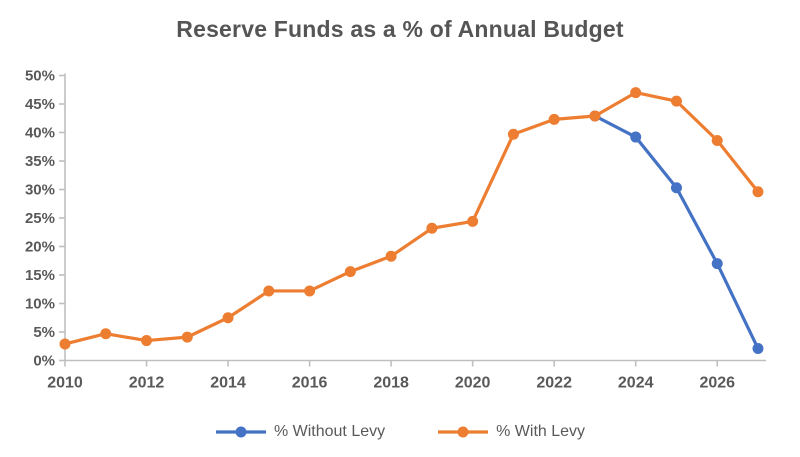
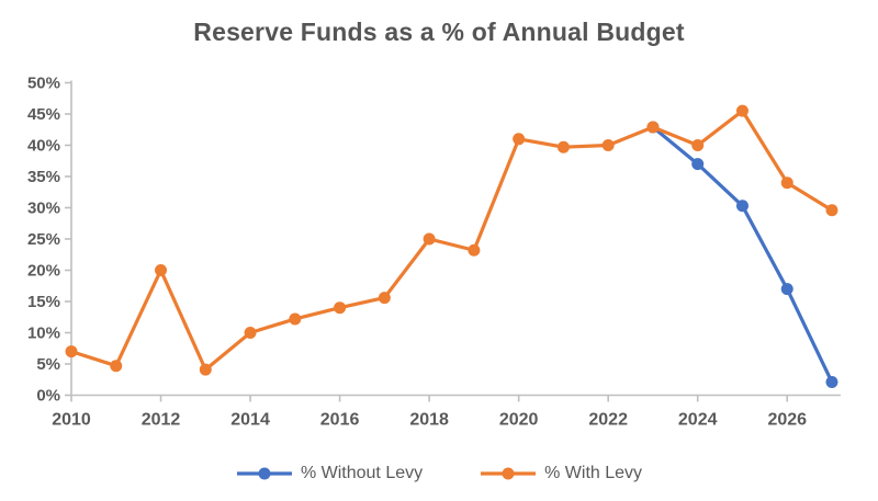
% With Levy/2010: 3% -> 7%
% With Levy/2012: 4% -> 20%
% With Levy/2014: 8% -> 10%
% With Levy/2016: 12% -> 14%
% With Levy/2018: 18% -> 25%
% With Levy/2020: 24% -> 41%
% With Levy/2022: 42% -> 40%
% Without Levy/2024: 39% -> 37%
% With Levy/2024: 47% -> 40%
% With Levy/2026: 39% -> 34%
